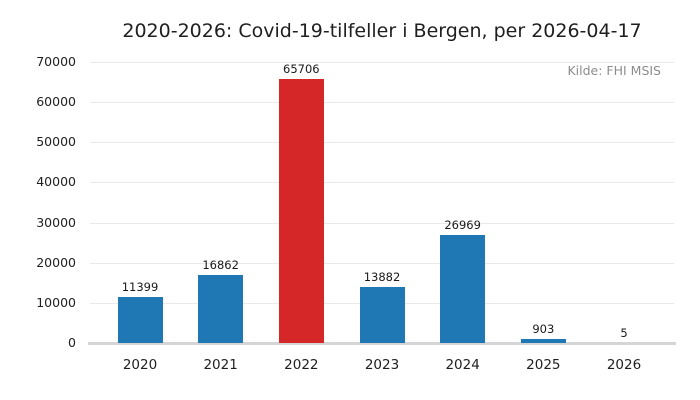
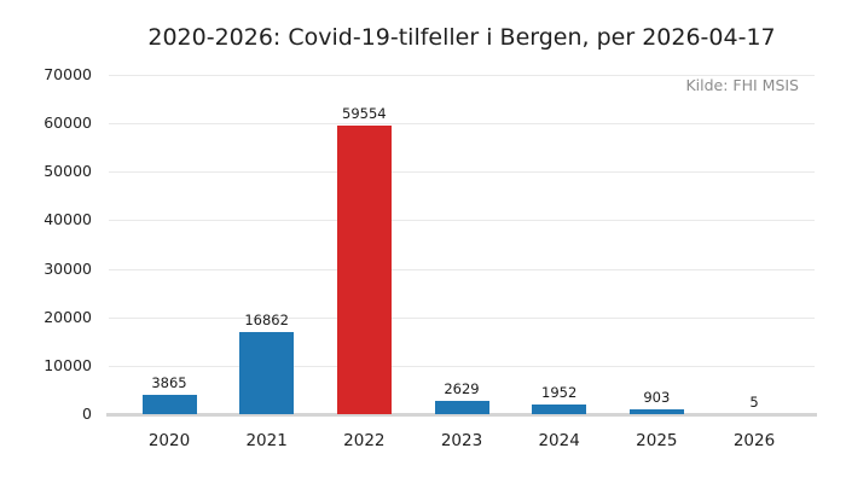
2020: 11399 -> 3865
2022: 65706 -> 59554
2023: 13882 -> 2629
2024: 26969 -> 1952
